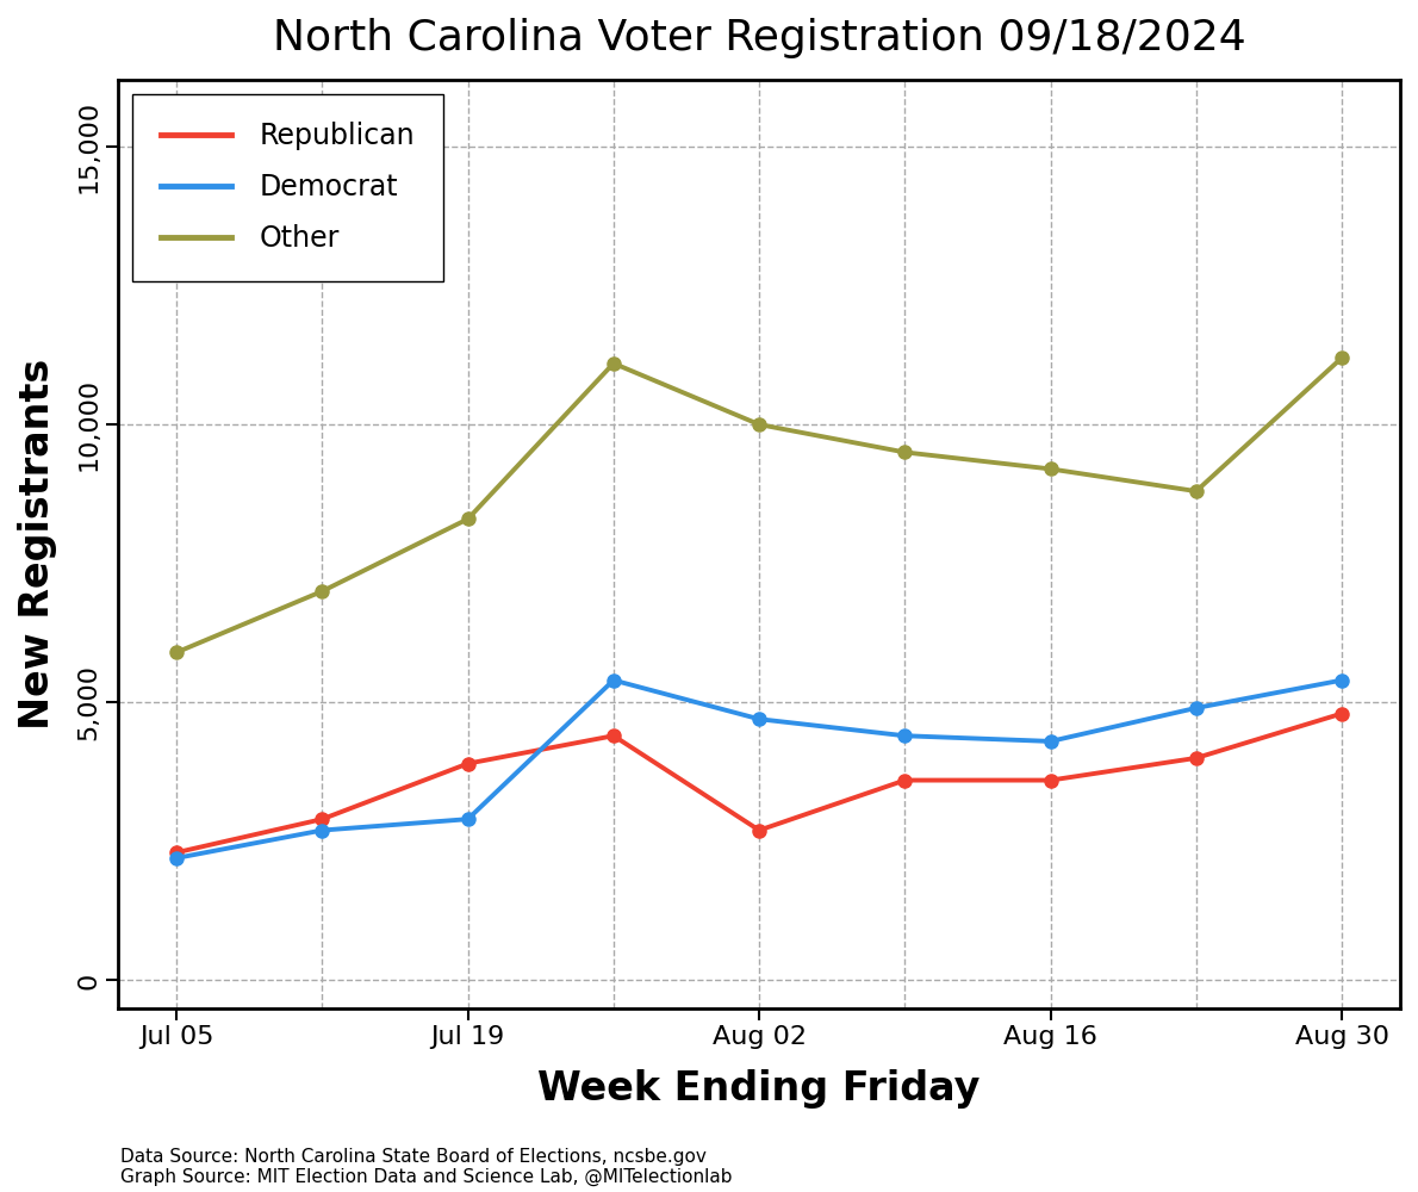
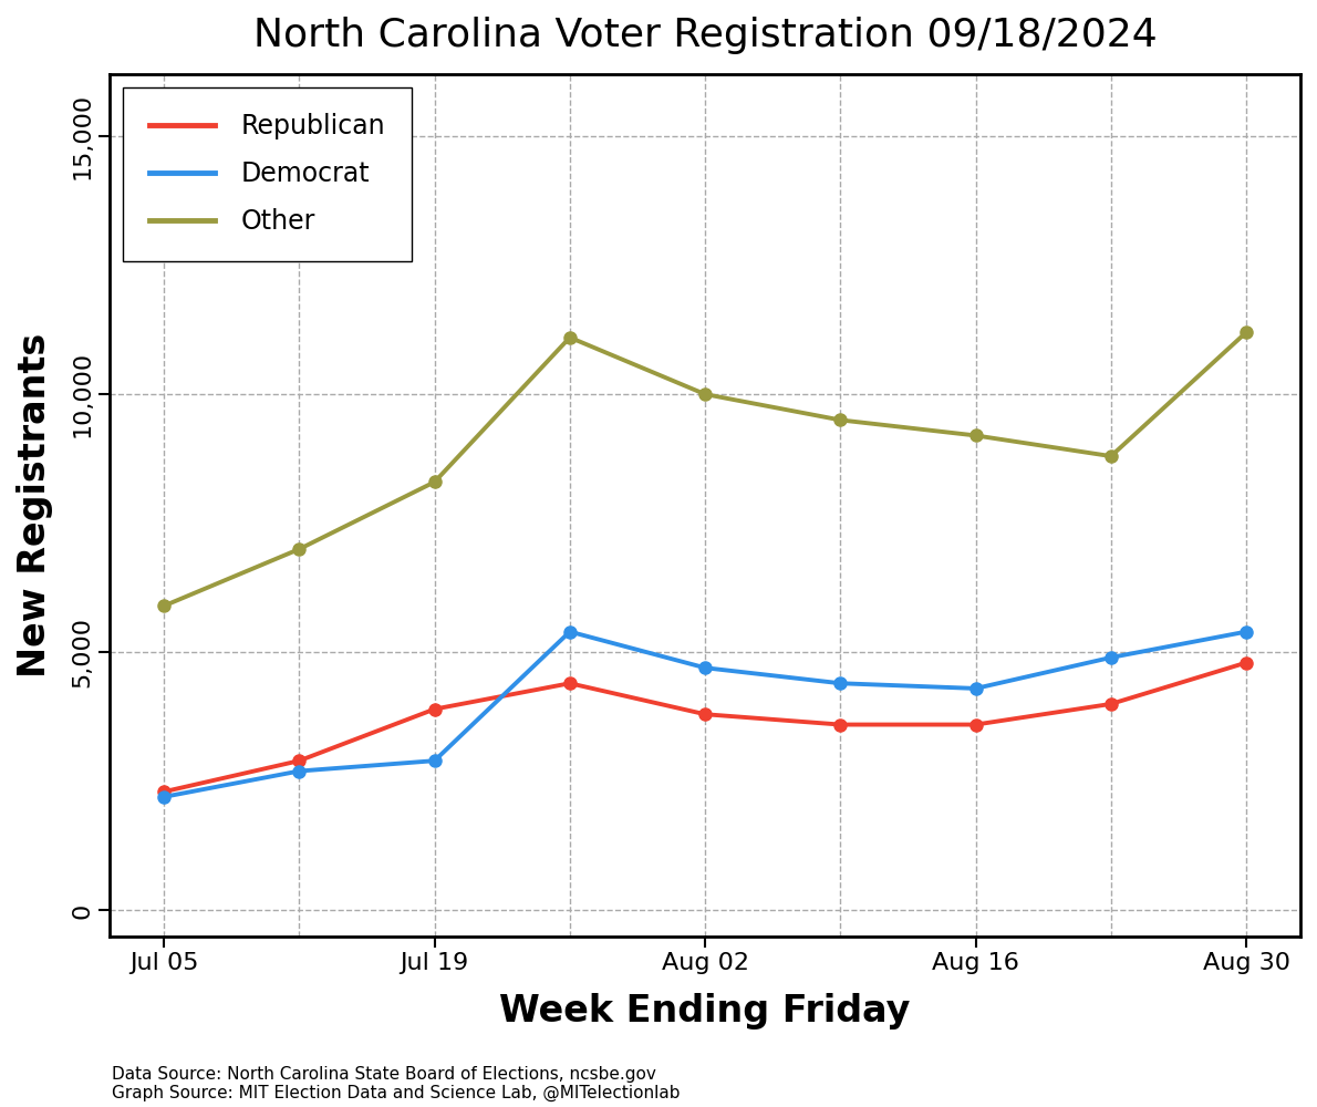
Republican/Aug 02: 2,700 -> 3,800
